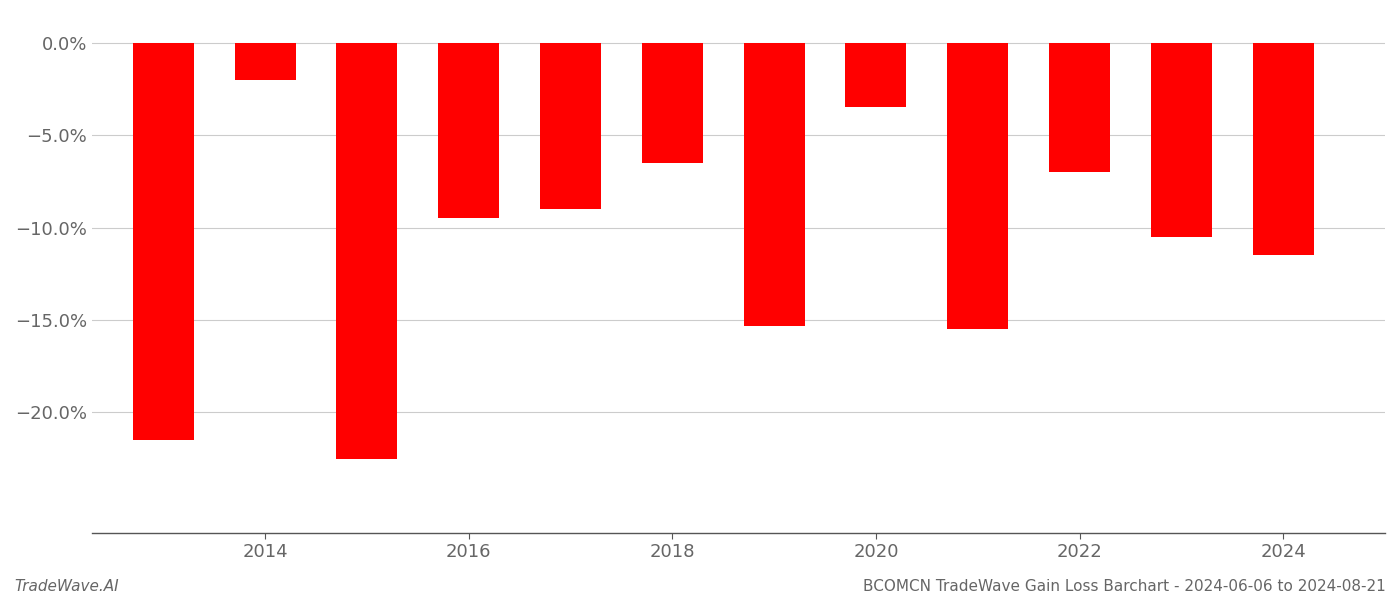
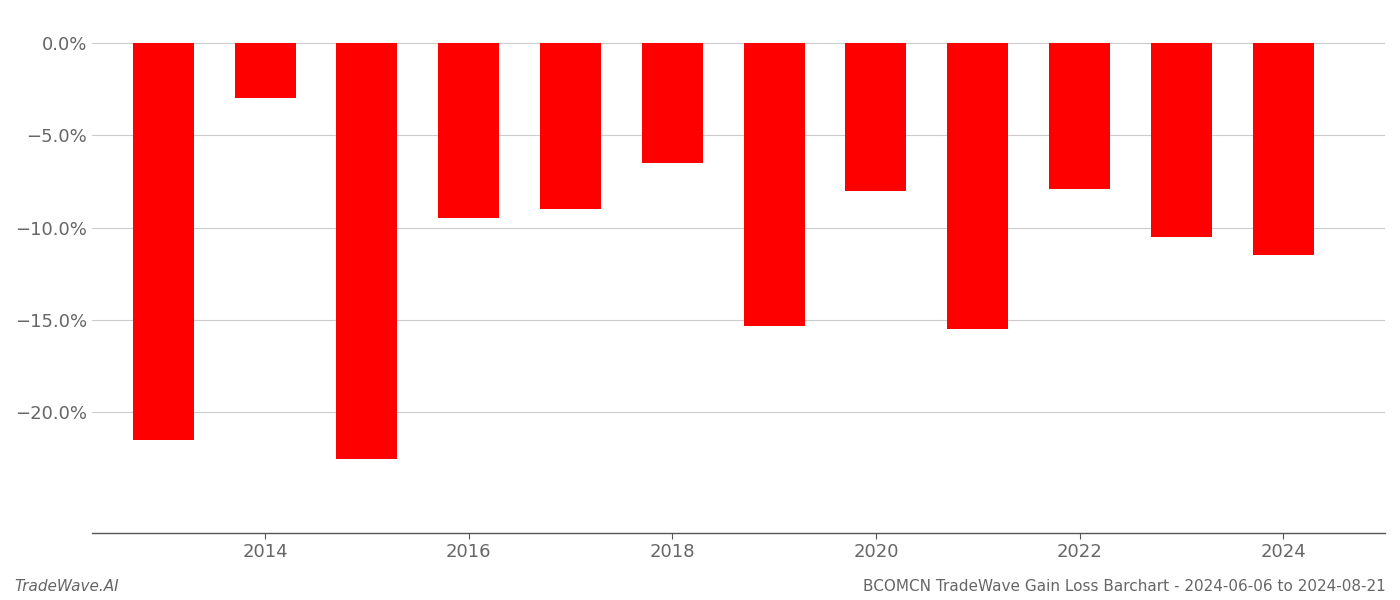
2014: -2.0% -> -3.0%
2020: -3.5% -> -8.0%
2022: -7.0% -> -7.9%
